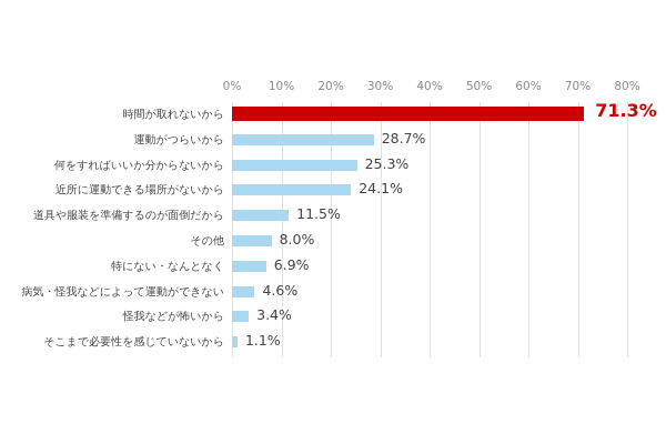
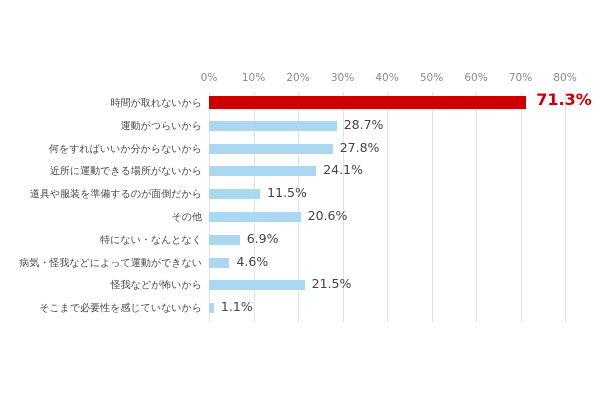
何をすればいいか分からないから: 25.3% -> 27.8%
その他: 8.0% -> 20.6%
怪我などが怖いから: 3.4% -> 21.5%
